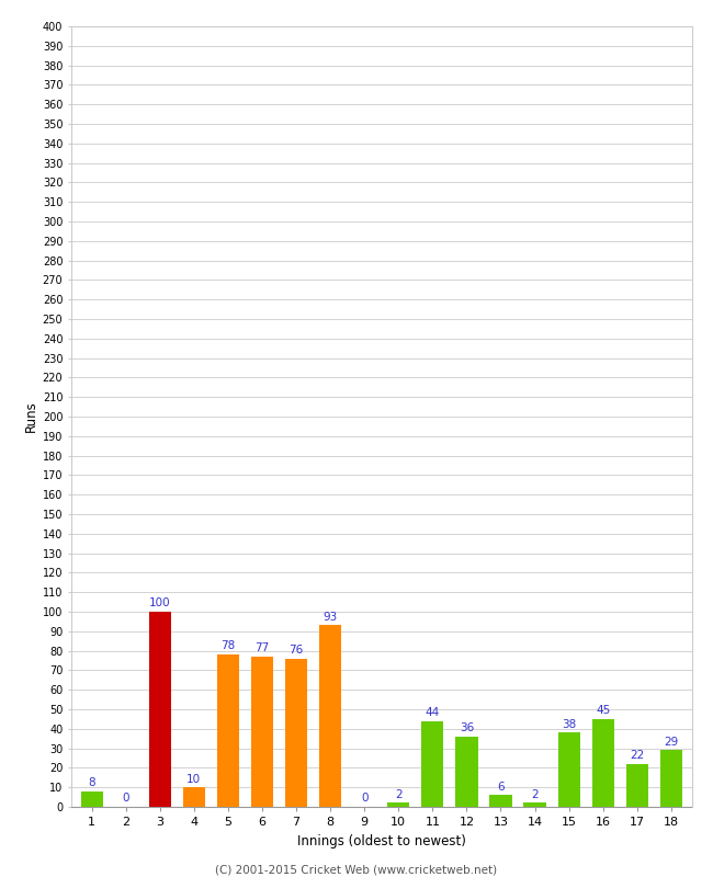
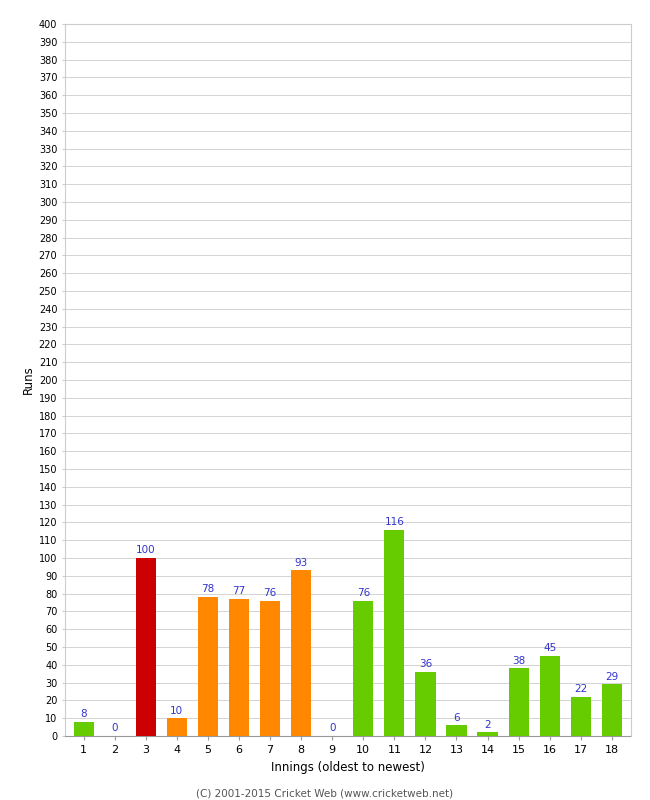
10: 2 -> 76
11: 44 -> 116
